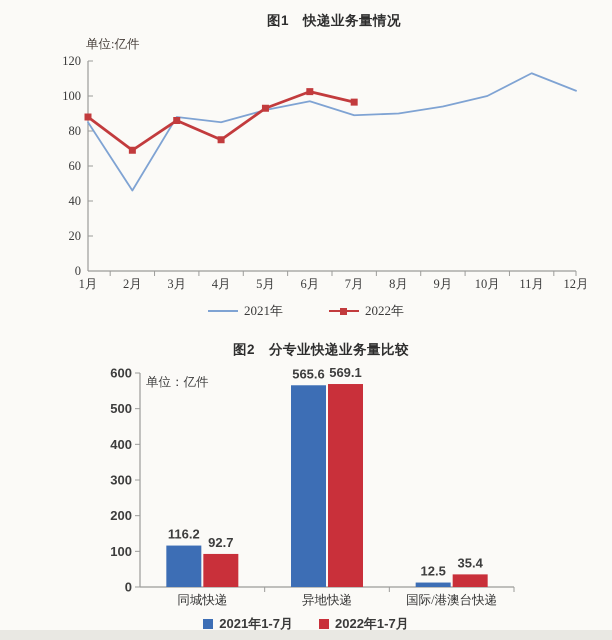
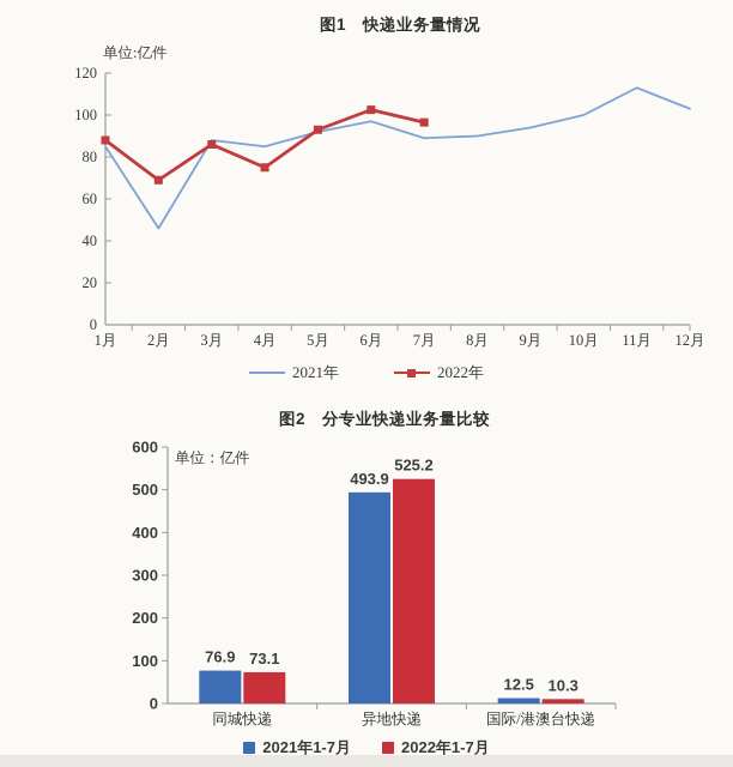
图2 分专业快递业务量比较/2021年1-7月/同城快递: 116.2 -> 76.9
图2 分专业快递业务量比较/2022年1-7月/同城快递: 92.7 -> 73.1
图2 分专业快递业务量比较/2021年1-7月/异地快递: 565.6 -> 493.9
图2 分专业快递业务量比较/2022年1-7月/异地快递: 569.1 -> 525.2
图2 分专业快递业务量比较/2022年1-7月/国际/港澳台快递: 35.4 -> 10.3
